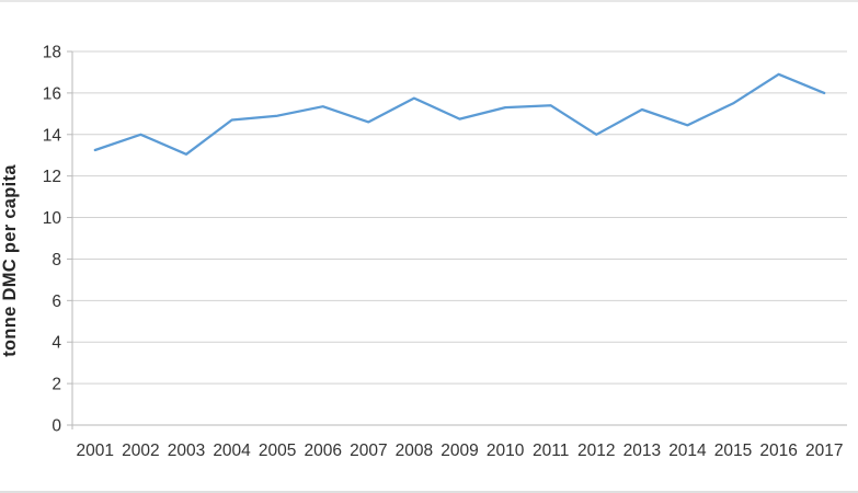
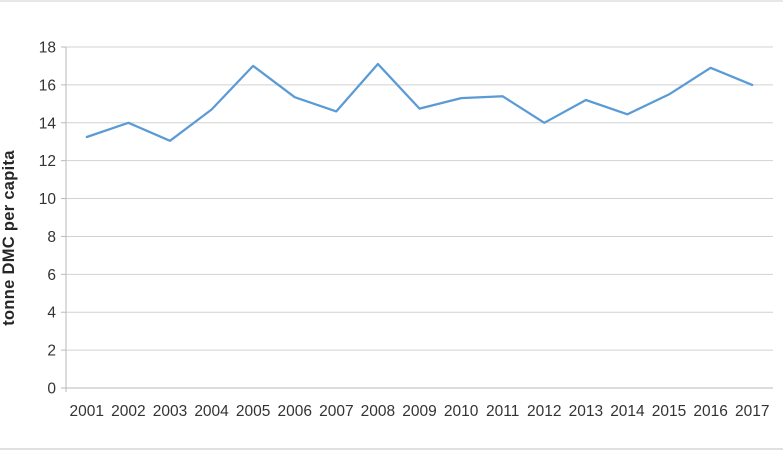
2005: 14.9 -> 17.0
2008: 15.8 -> 17.1
